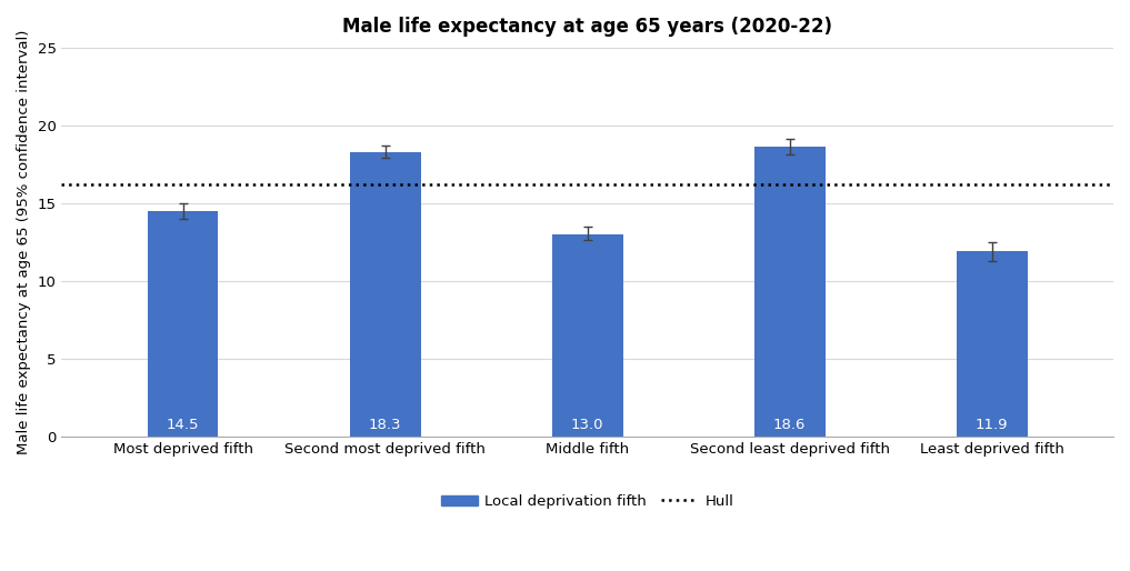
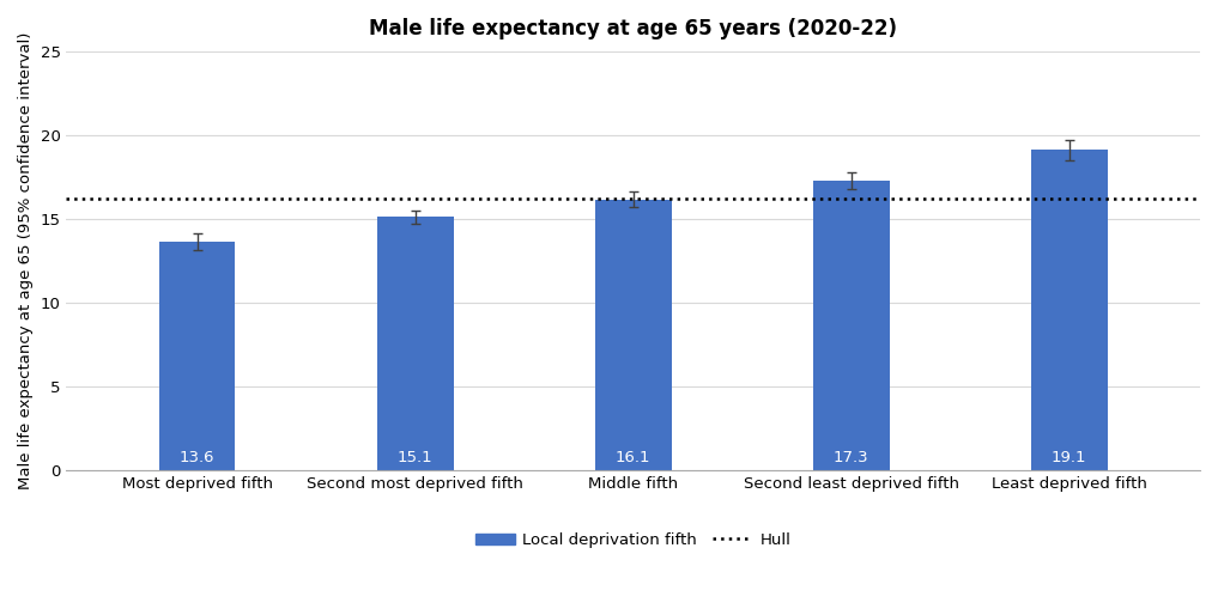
Most deprived fifth: 14.5 -> 13.6
Second most deprived fifth: 18.3 -> 15.1
Middle fifth: 13.0 -> 16.1
Second least deprived fifth: 18.6 -> 17.3
Least deprived fifth: 11.9 -> 19.1
